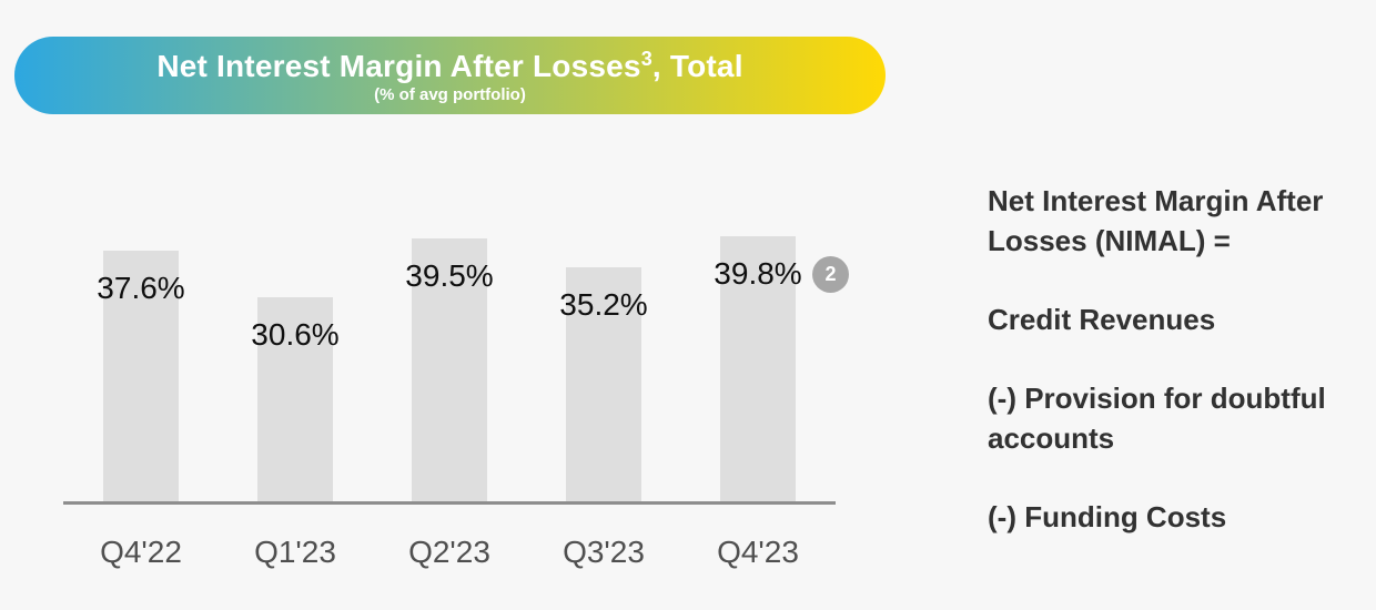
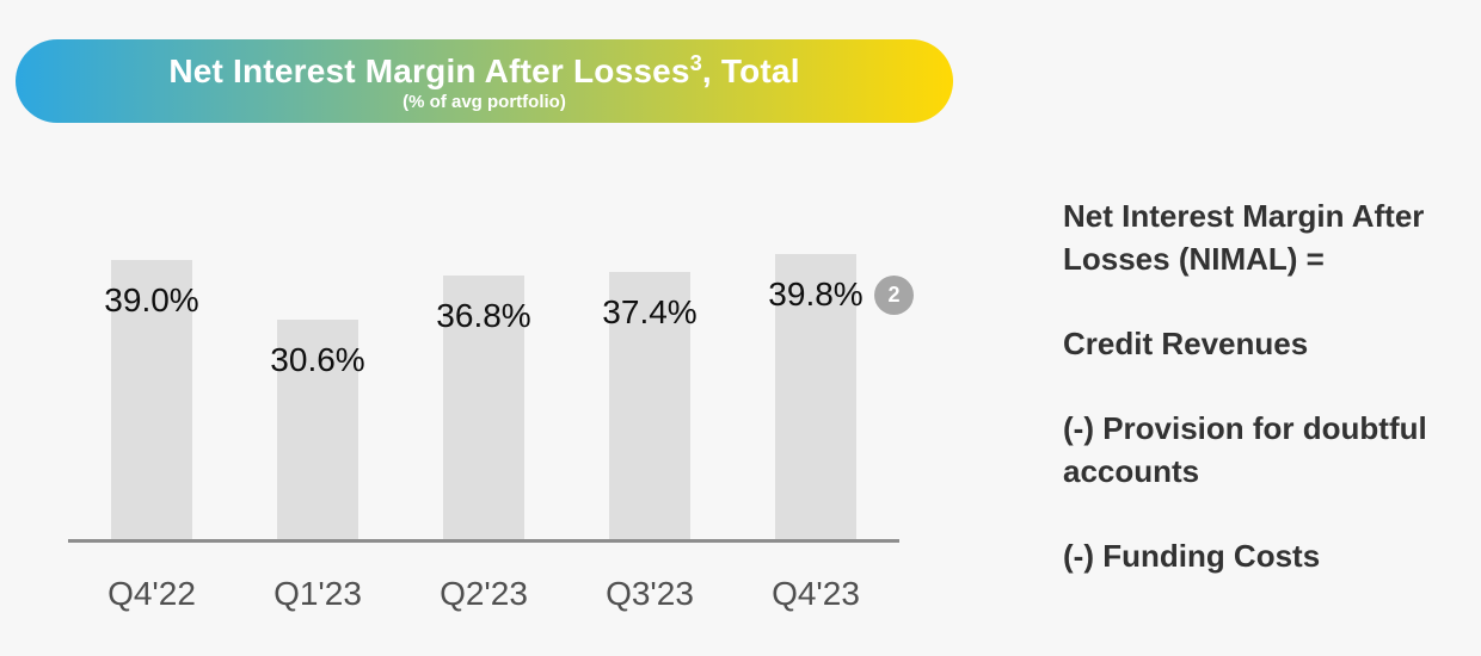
Q4'22: 37.6% -> 39.0%
Q2'23: 39.5% -> 36.8%
Q3'23: 35.2% -> 37.4%
